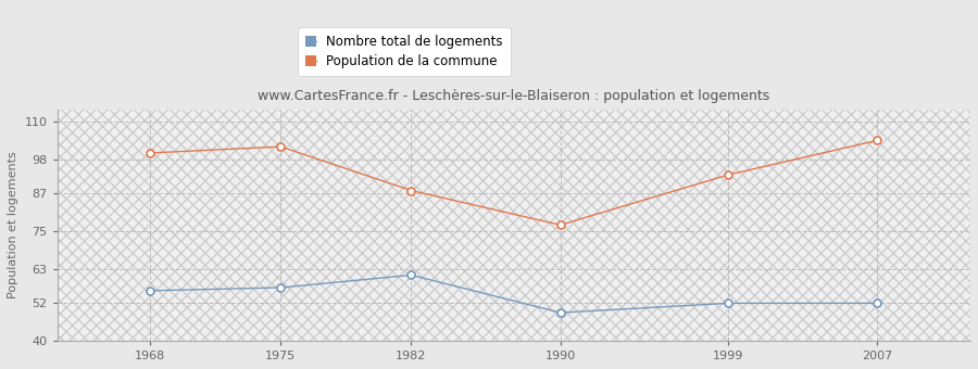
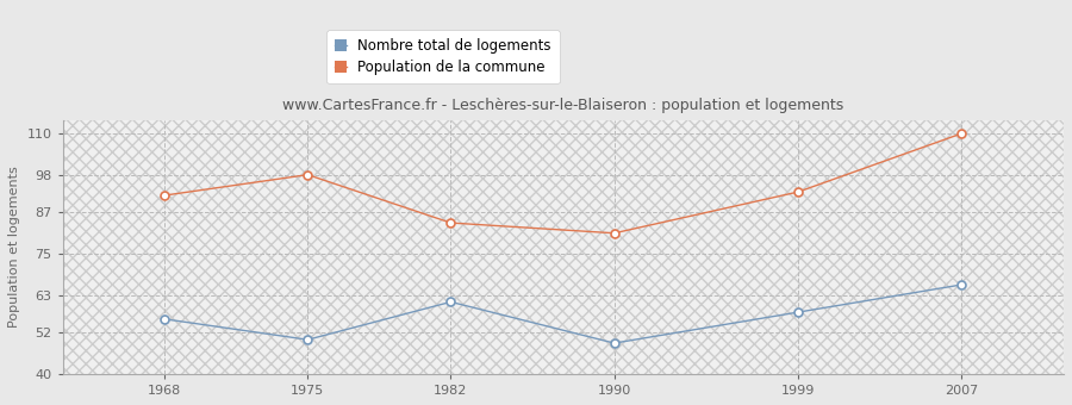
Population de la commune/1968: 100 -> 92
Nombre total de logements/1975: 57 -> 50
Population de la commune/1975: 102 -> 98
Population de la commune/1982: 88 -> 84
Population de la commune/1990: 77 -> 81
Nombre total de logements/1999: 52 -> 58
Nombre total de logements/2007: 52 -> 66
Population de la commune/2007: 104 -> 110
